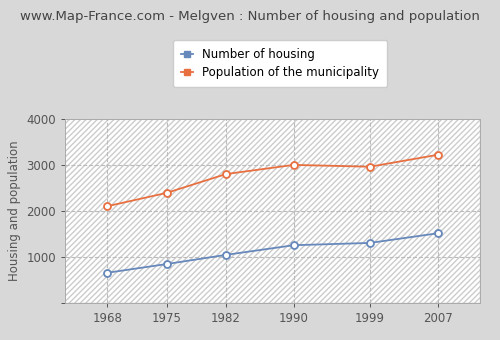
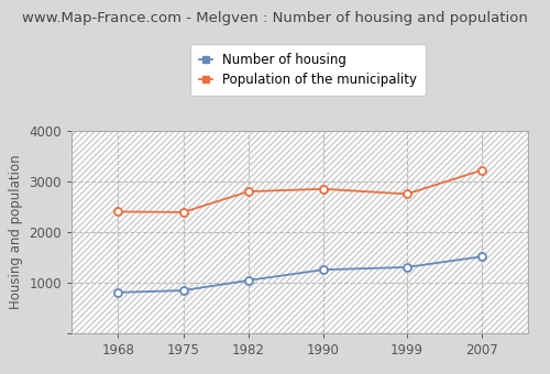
Number of housing/1968: 650 -> 800
Population of the municipality/1968: 2100 -> 2400
Population of the municipality/1990: 3000 -> 2850
Population of the municipality/1999: 2960 -> 2750
